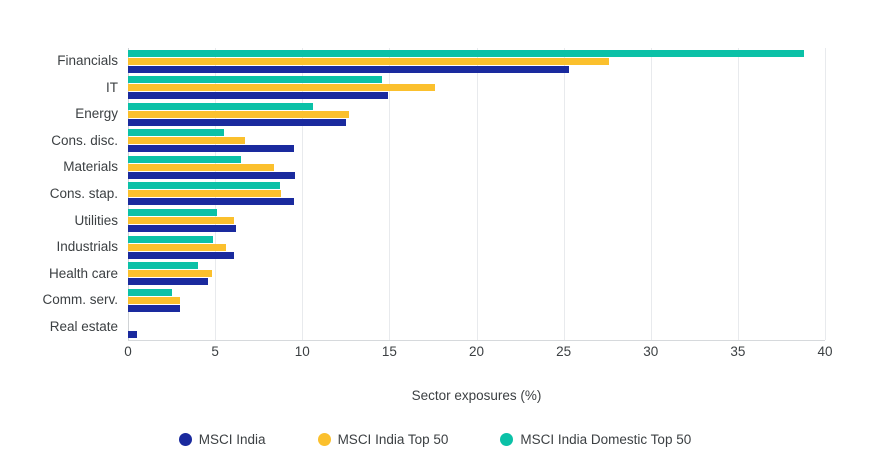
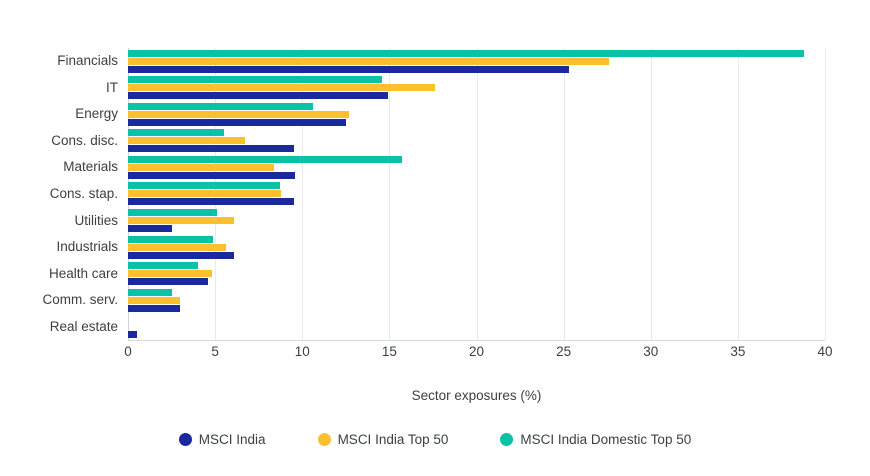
MSCI India Domestic Top 50/Materials: 6.5 -> 15.7
MSCI India/Utilities: 6.2 -> 2.5
